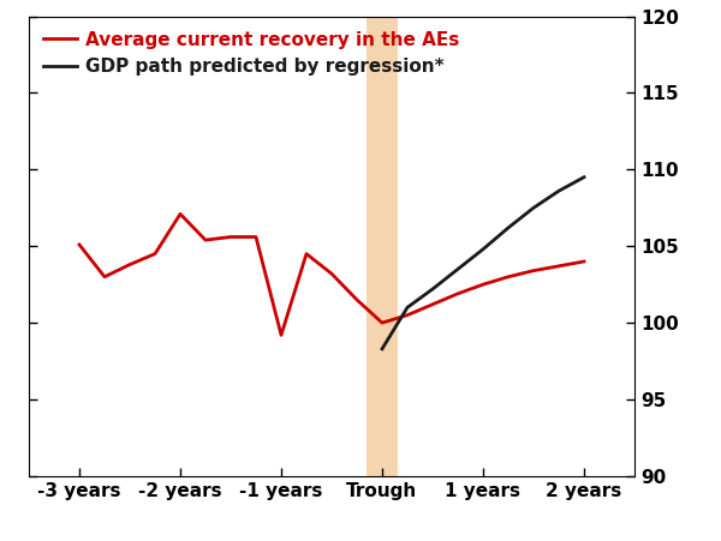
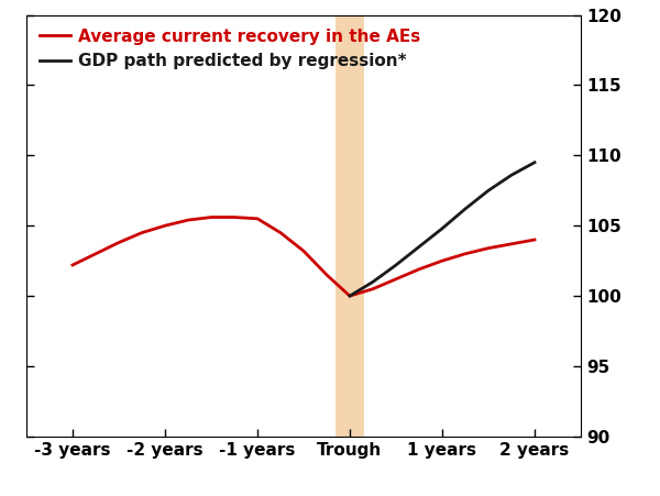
Average current recovery in the AEs/-3 years: 105.1 -> 102.2
Average current recovery in the AEs/-2 years: 107.1 -> 105.0
Average current recovery in the AEs/-1 years: 99.2 -> 105.5
GDP path predicted by regression*/Trough: 98.3 -> 100.0
